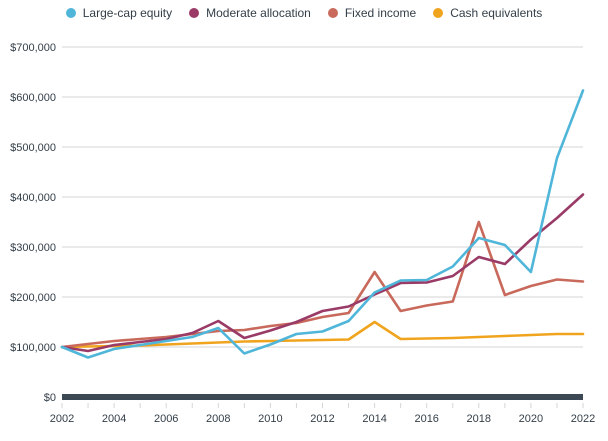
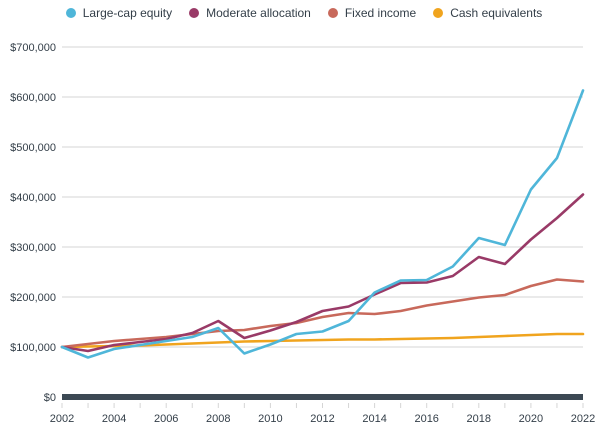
Fixed income/2014: $250000 -> $170000
Cash equivalents/2014: $150000 -> $120000
Fixed income/2018: $350000 -> $200000
Large-cap equity/2020: $250000 -> $420000
